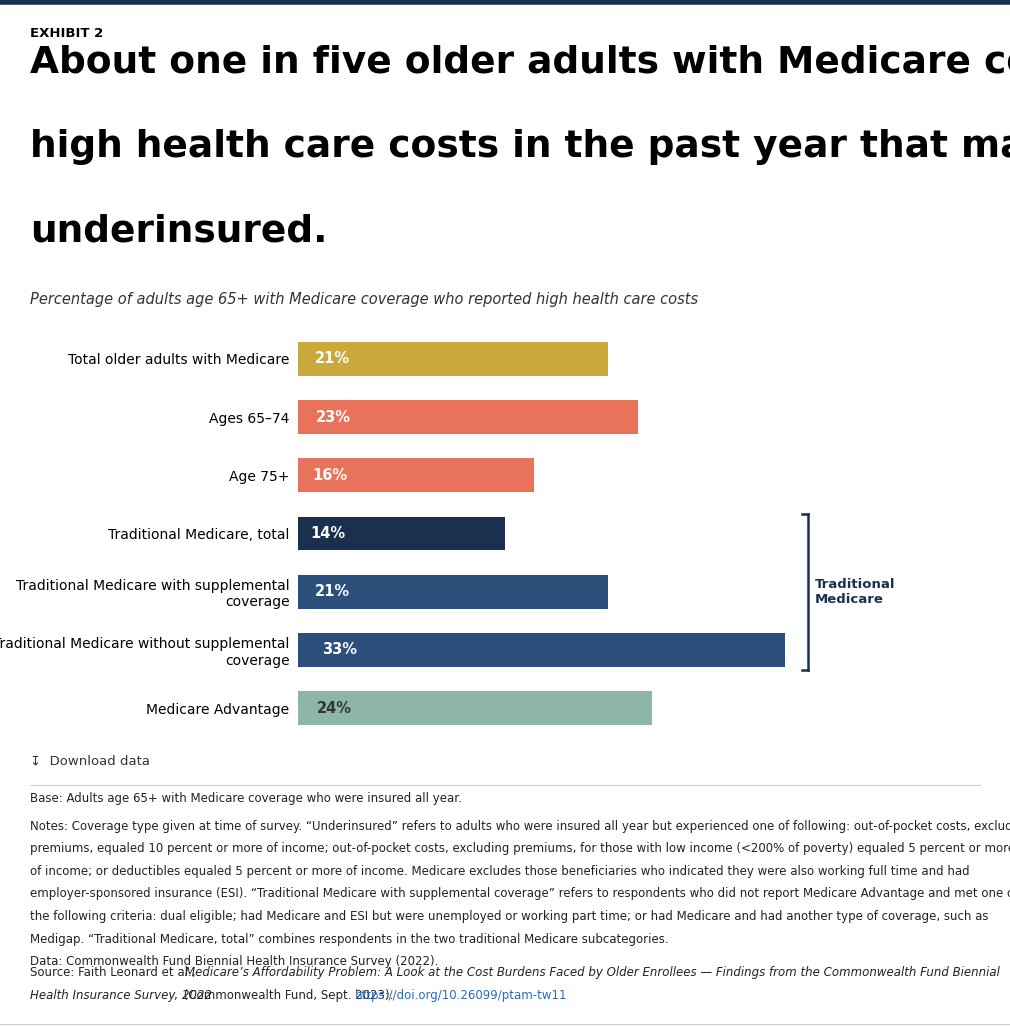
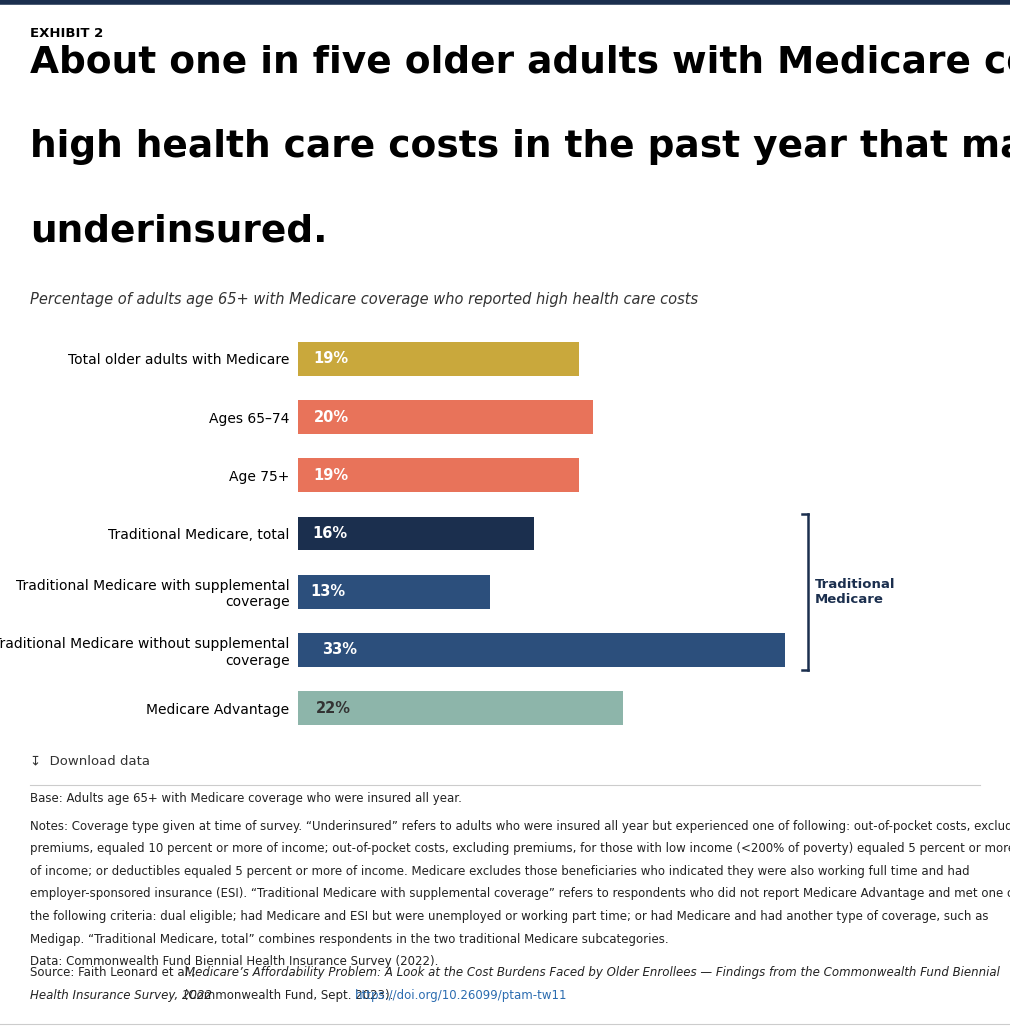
Total older adults with Medicare: 21% -> 19%
Ages 65–74: 23% -> 20%
Age 75+: 16% -> 19%
Traditional Medicare, total: 14% -> 16%
Traditional Medicare with supplemental coverage: 21% -> 13%
Medicare Advantage: 24% -> 22%
